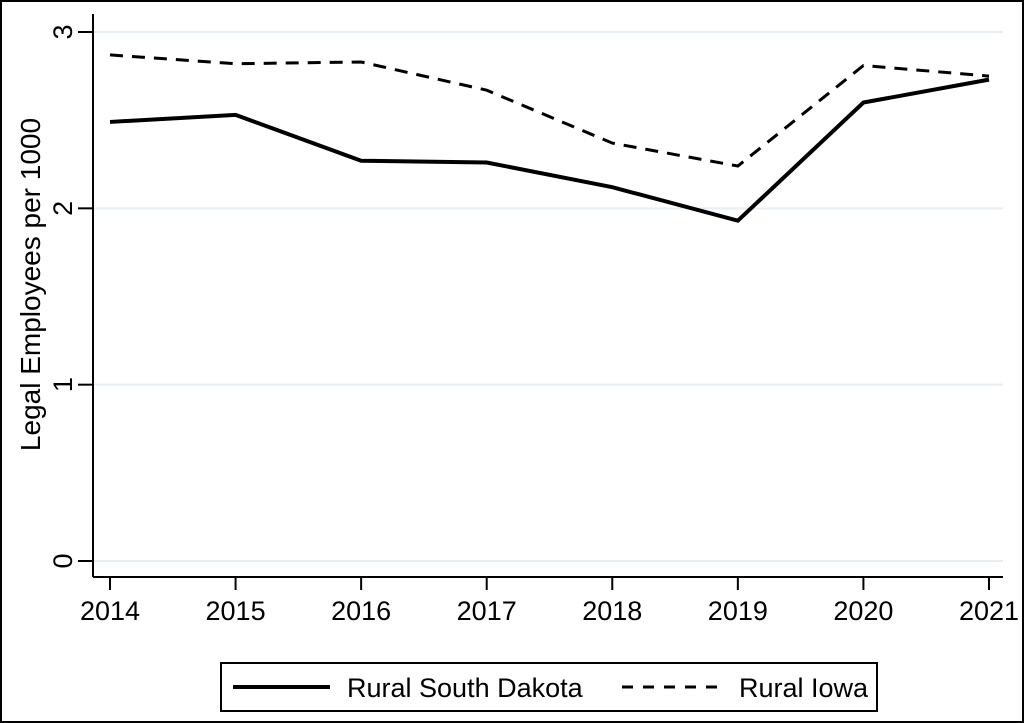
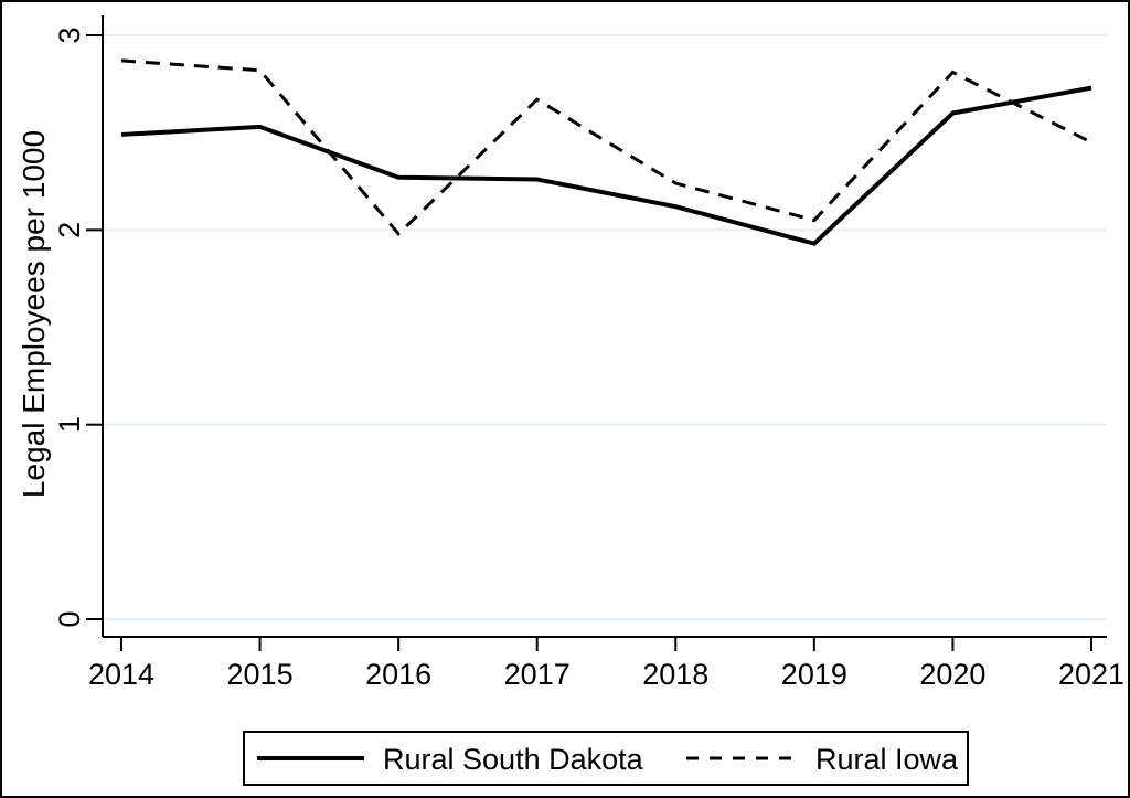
Rural Iowa/2016: 2.83 -> 1.98
Rural Iowa/2018: 2.37 -> 2.24
Rural Iowa/2019: 2.24 -> 2.05
Rural Iowa/2021: 2.75 -> 2.45
